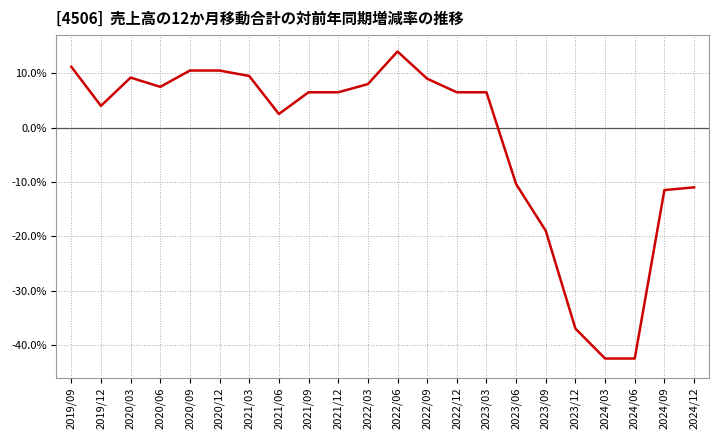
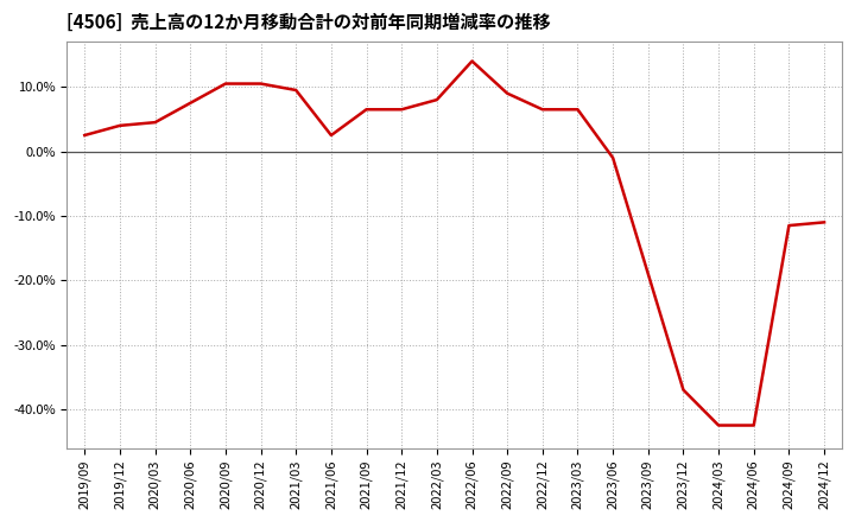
2019/09: 11.2% -> 2.5%
2020/03: 9.2% -> 4.5%
2023/06: -10.4% -> -1.0%
